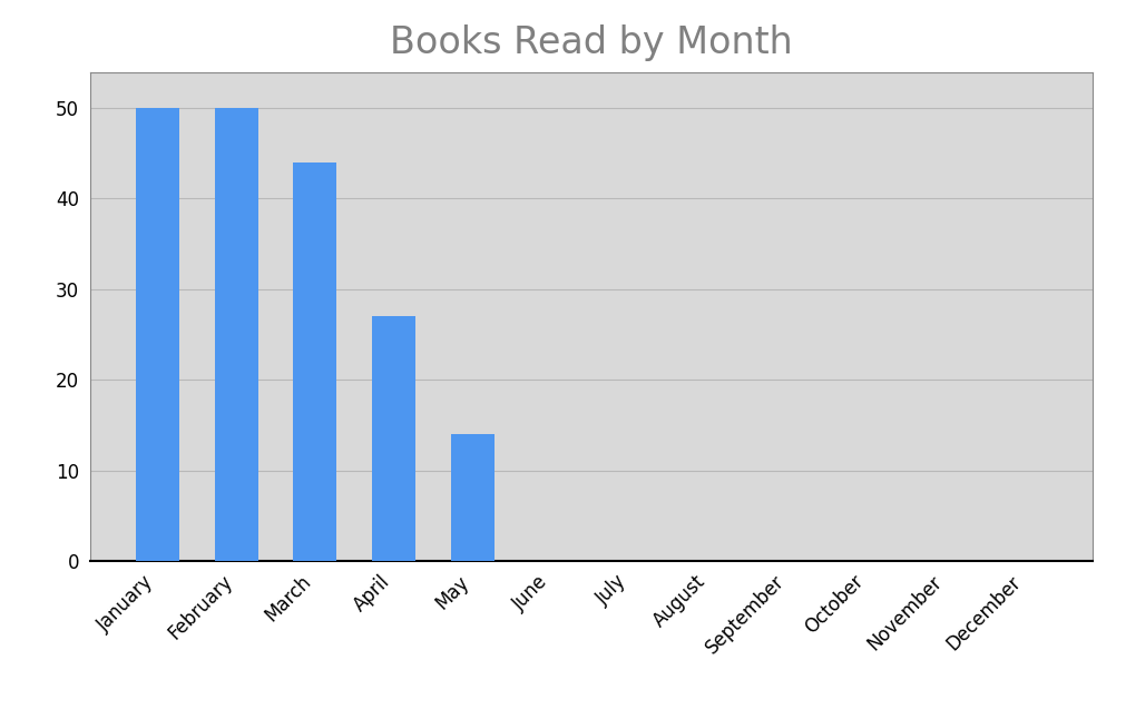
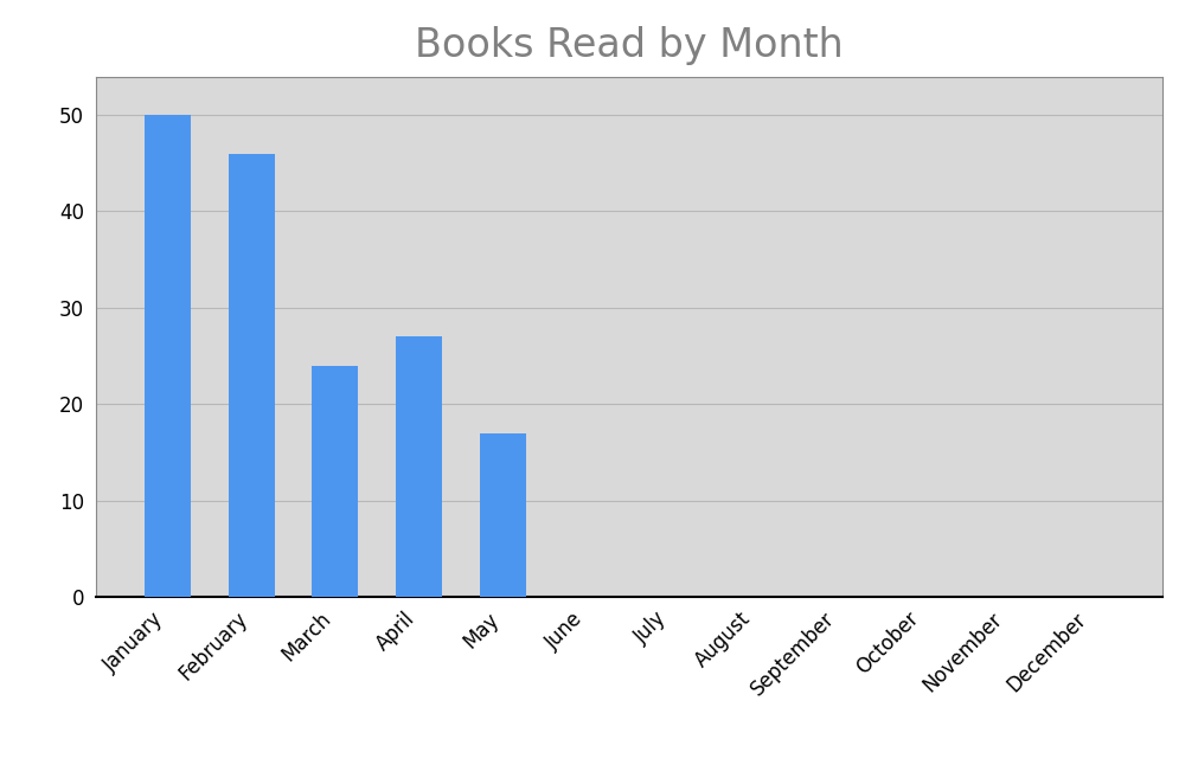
February: 50 -> 46
March: 44 -> 24
May: 14 -> 17
